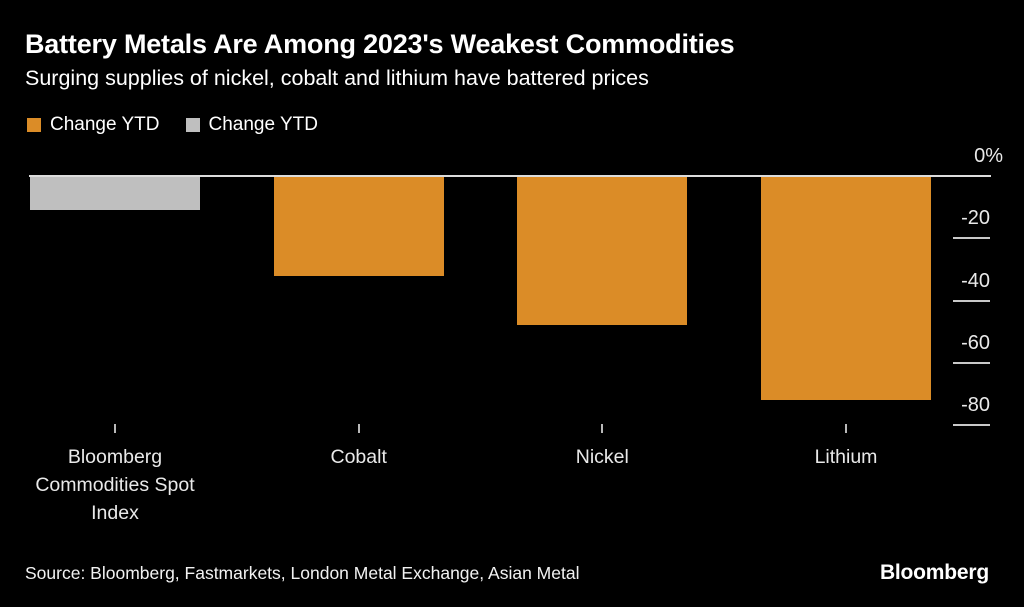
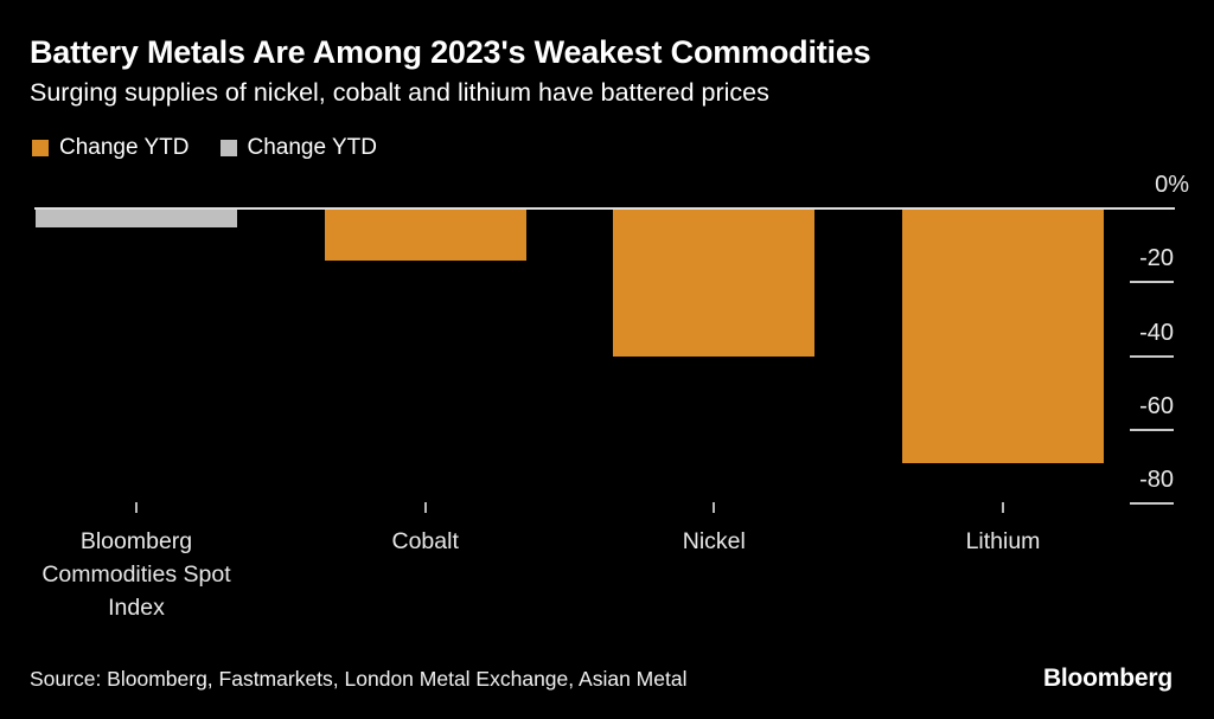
Bloomberg Commodities Spot Index: -11 -> -5
Cobalt: -32 -> -14
Nickel: -48 -> -40
Lithium: -72 -> -69
